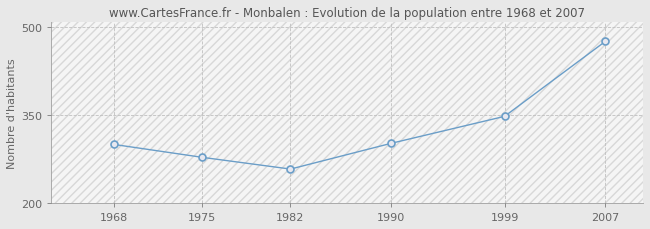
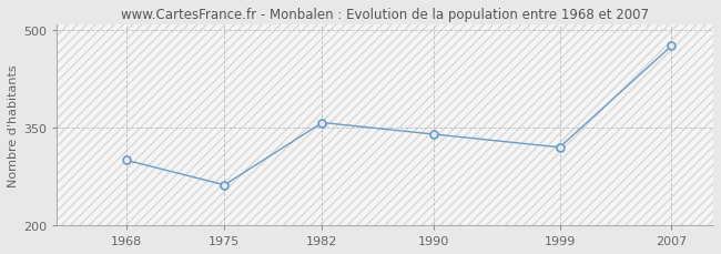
1975: 278 -> 262
1982: 258 -> 358
1990: 302 -> 340
1999: 348 -> 320
